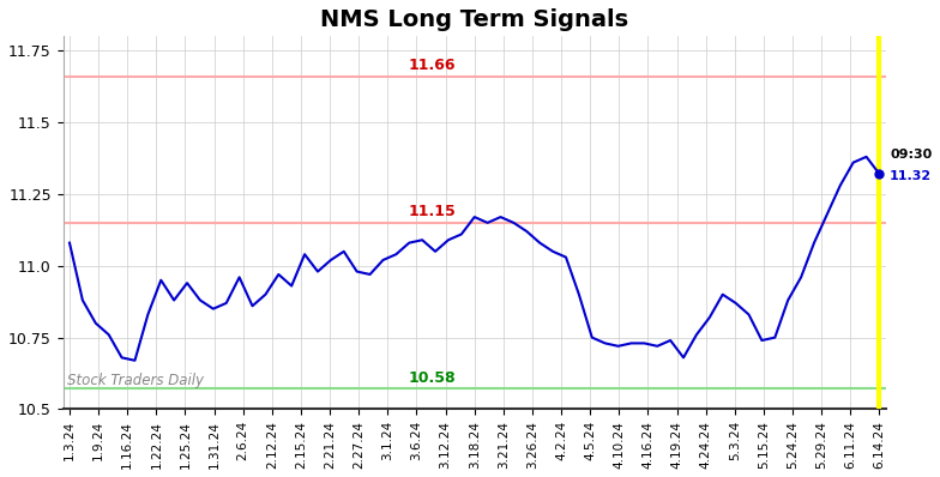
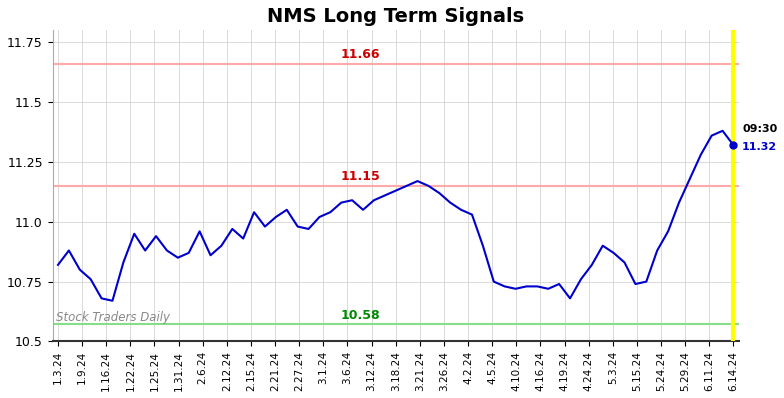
1.3.24: 11.08 -> 10.82
3.18.24: 11.17 -> 11.13
